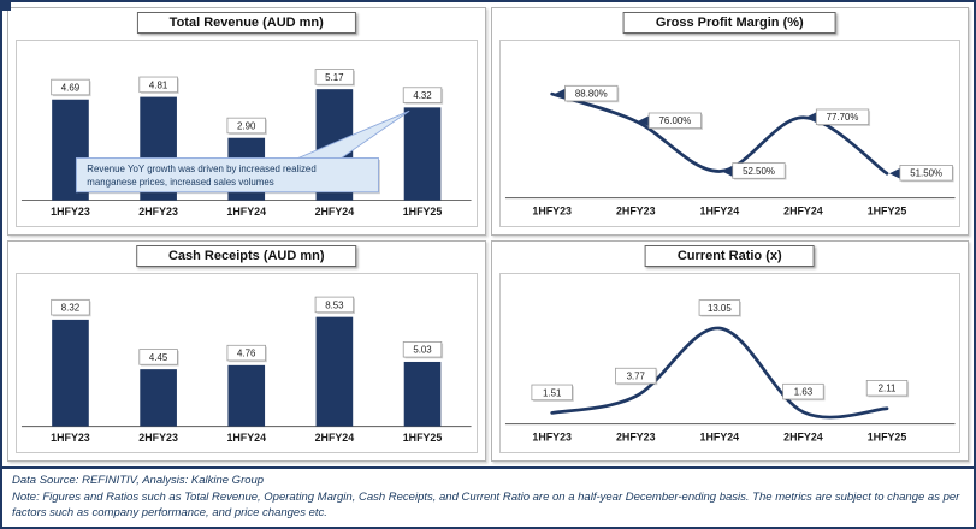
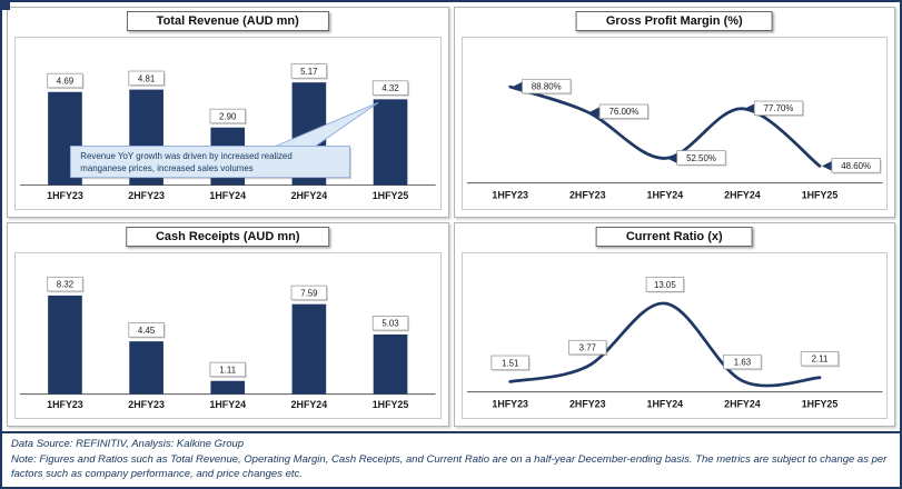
Gross Profit Margin (%)/1HFY25: 51.50% -> 48.60%
Cash Receipts (AUD mn)/1HFY24: 4.76 -> 1.11
Cash Receipts (AUD mn)/2HFY24: 8.53 -> 7.59
